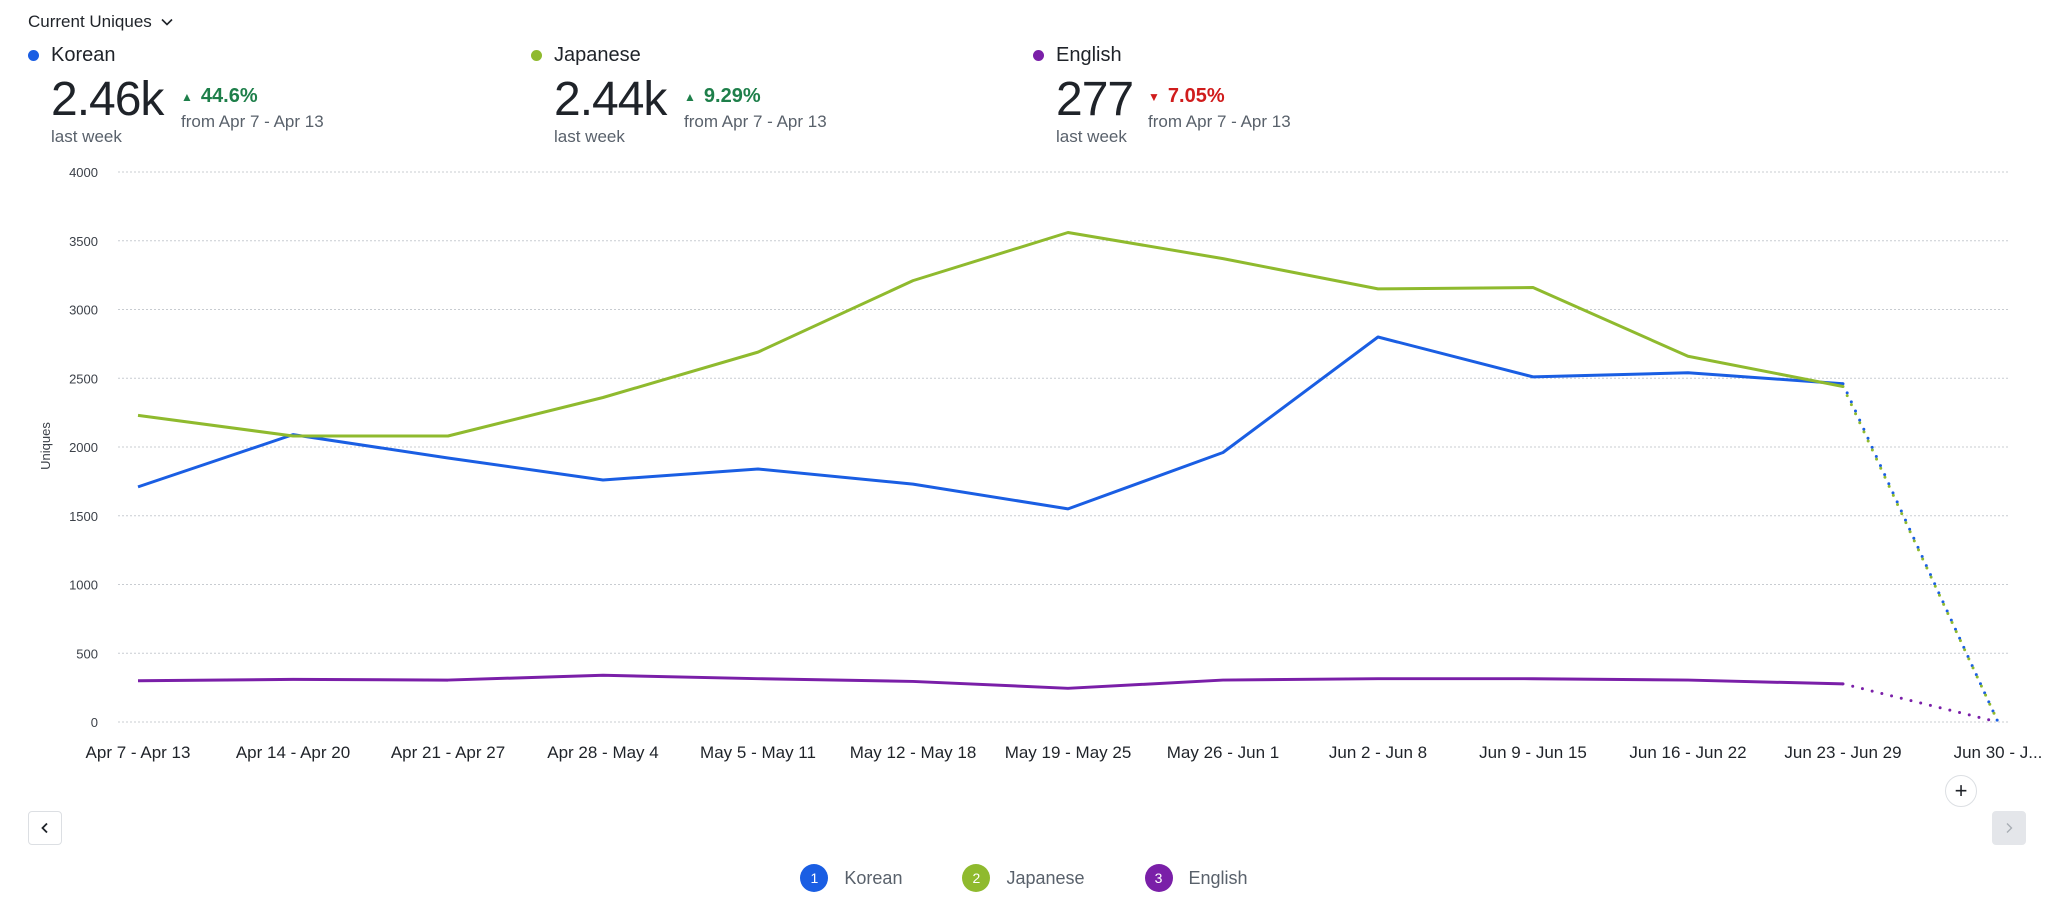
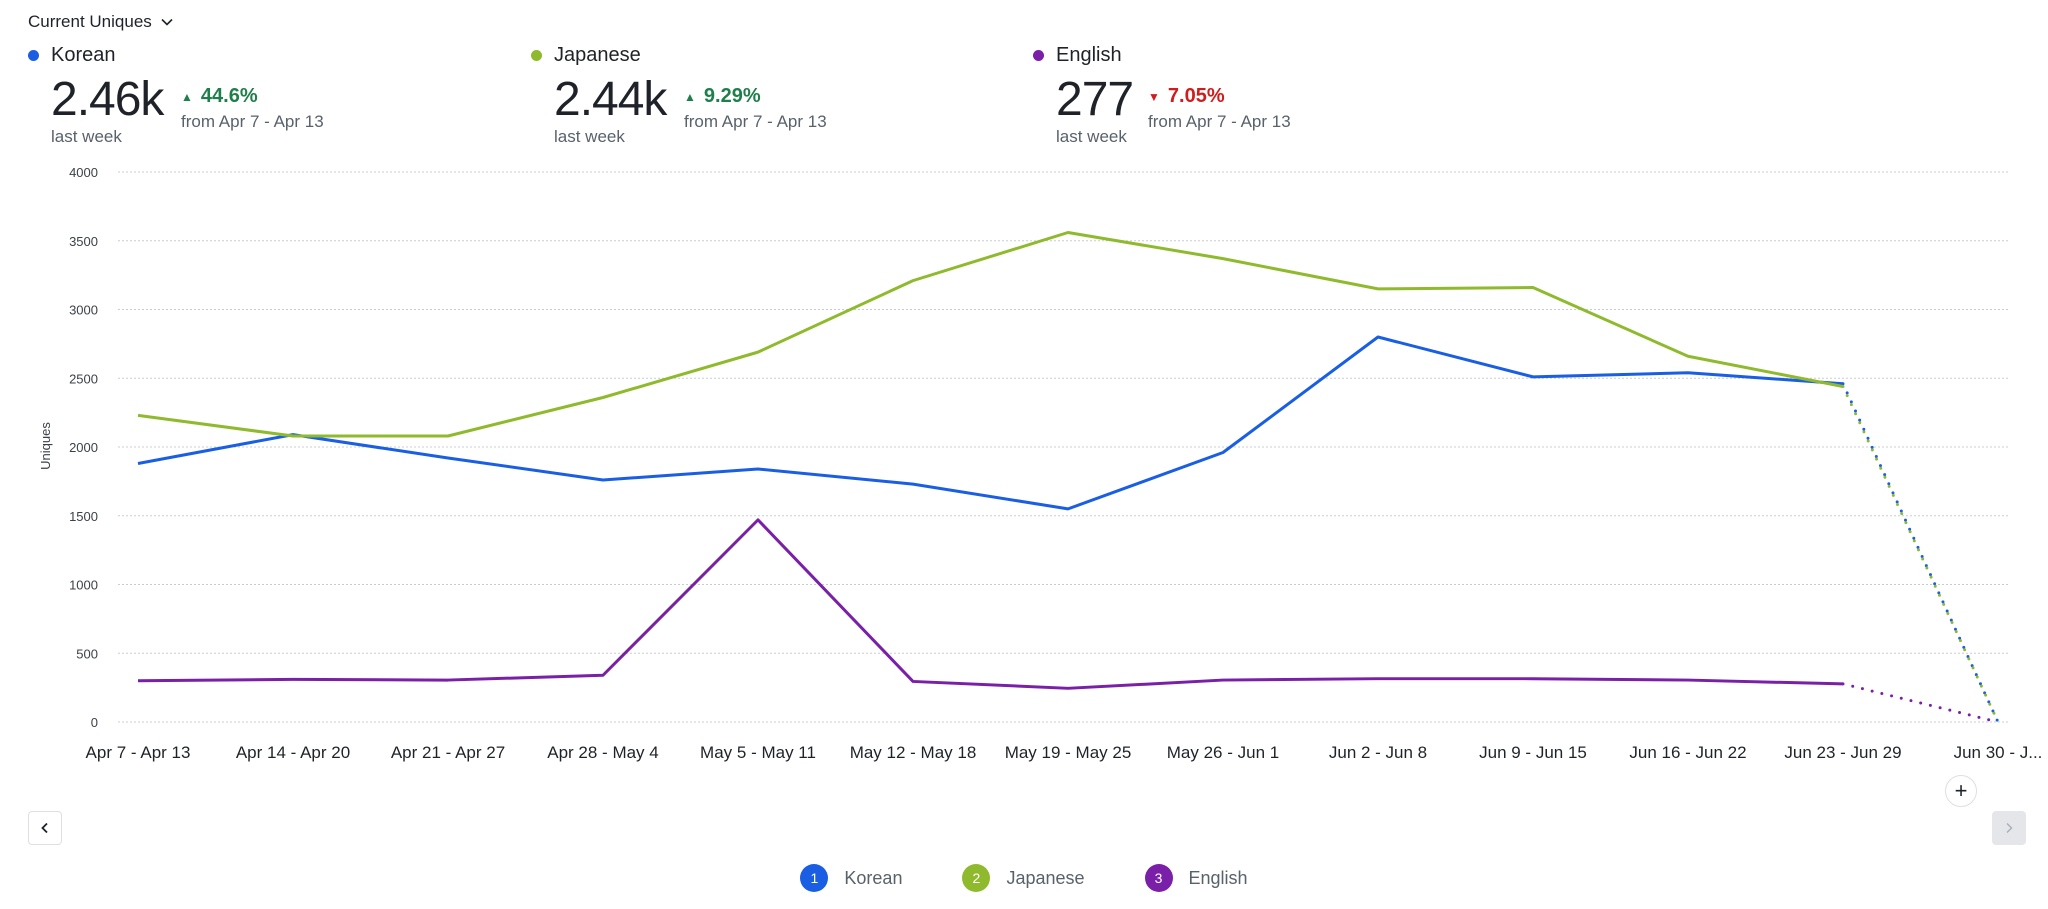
Korean/Apr 7 - Apr 13: 1710 -> 1880
English/May 5 - May 11: 320 -> 1470
